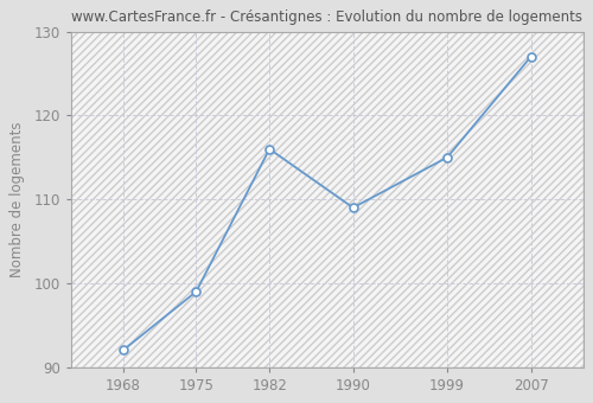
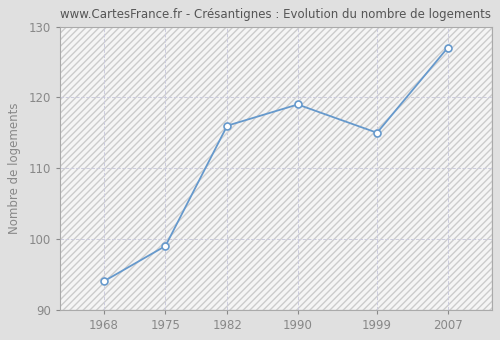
1968: 92 -> 94
1990: 109 -> 119
